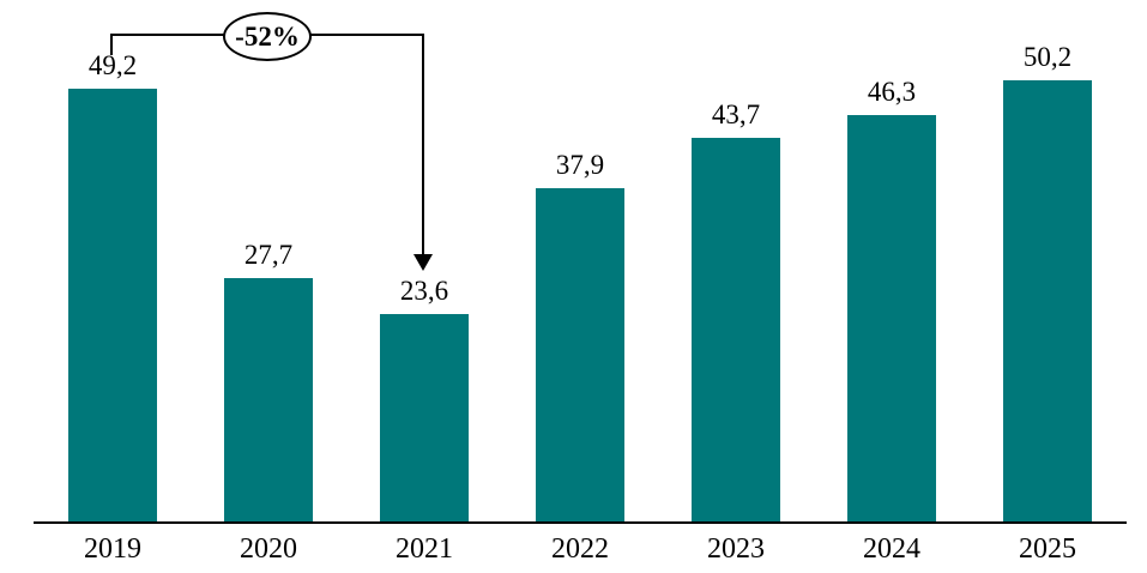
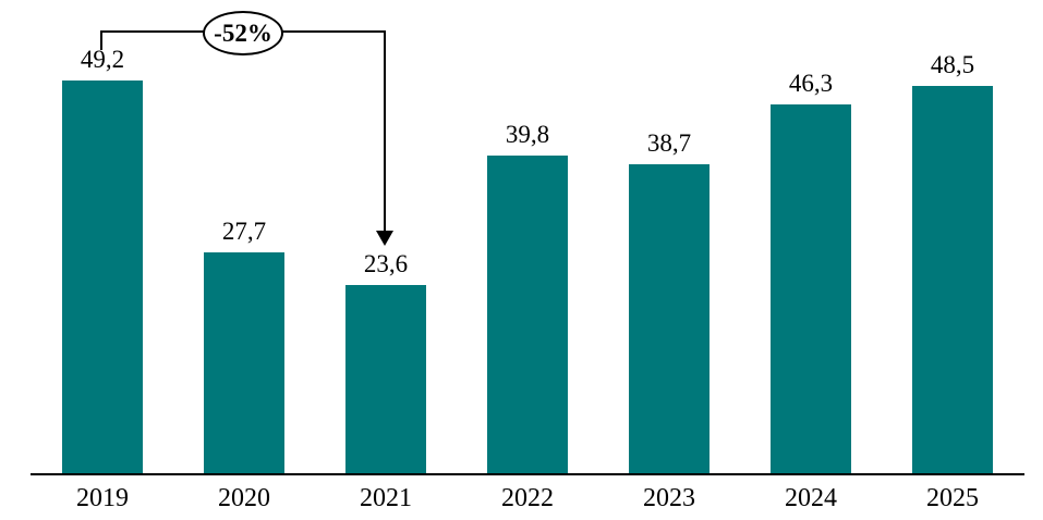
2022: 37,9 -> 39,8
2023: 43,7 -> 38,7
2025: 50,2 -> 48,5
